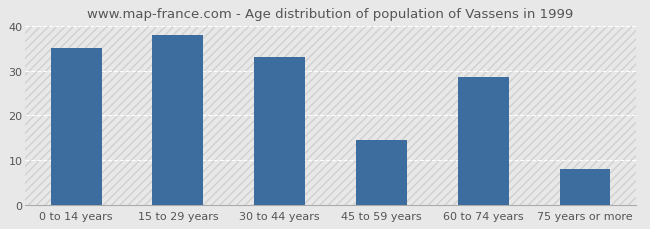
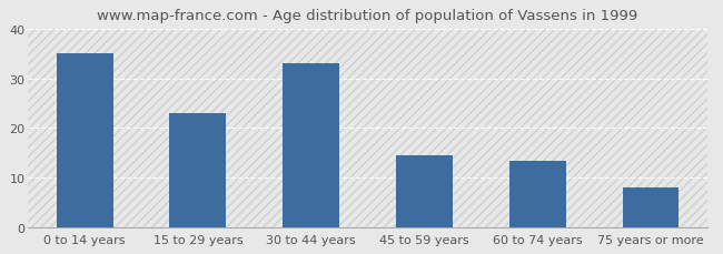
15 to 29 years: 38.0 -> 23.0
60 to 74 years: 28.5 -> 13.5
